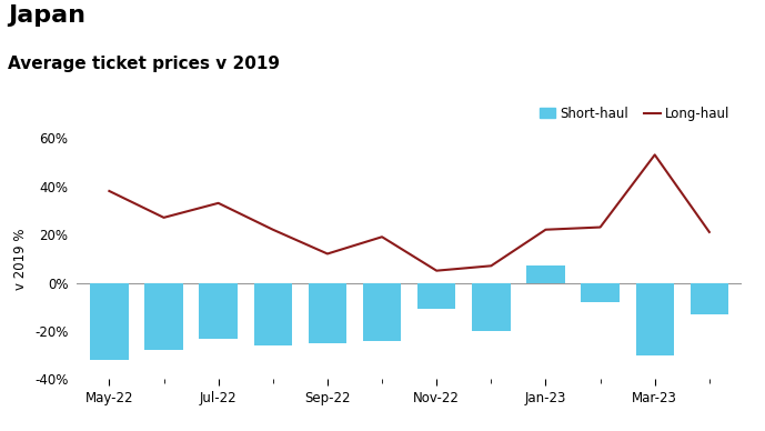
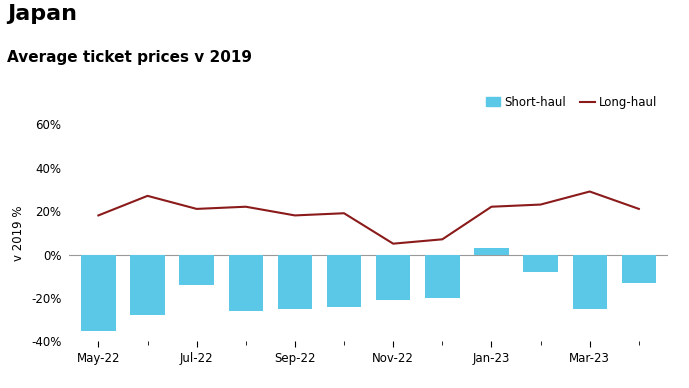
Short-haul/May-22: -32% -> -35%
Long-haul/May-22: 38% -> 18%
Short-haul/Jul-22: -23% -> -14%
Long-haul/Jul-22: 33% -> 21%
Long-haul/Sep-22: 12% -> 18%
Short-haul/Nov-22: -11% -> -21%
Short-haul/Jan-23: 7% -> 3%
Short-haul/Mar-23: -30% -> -25%
Long-haul/Mar-23: 53% -> 29%
